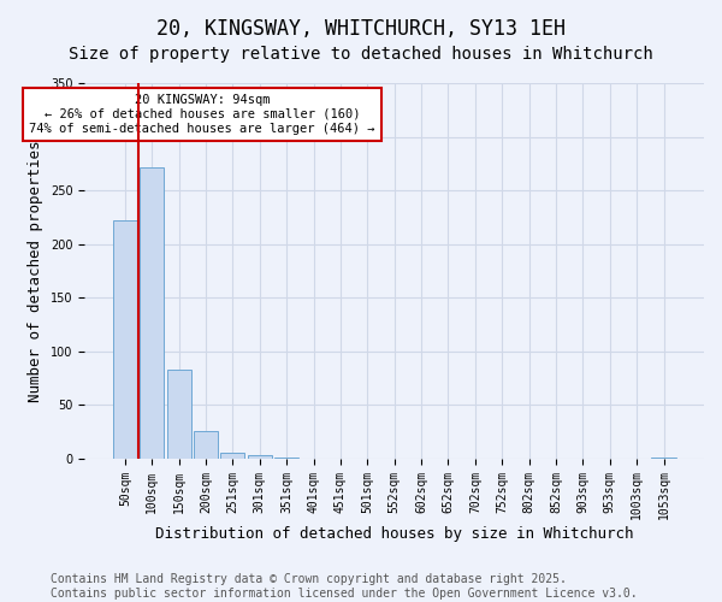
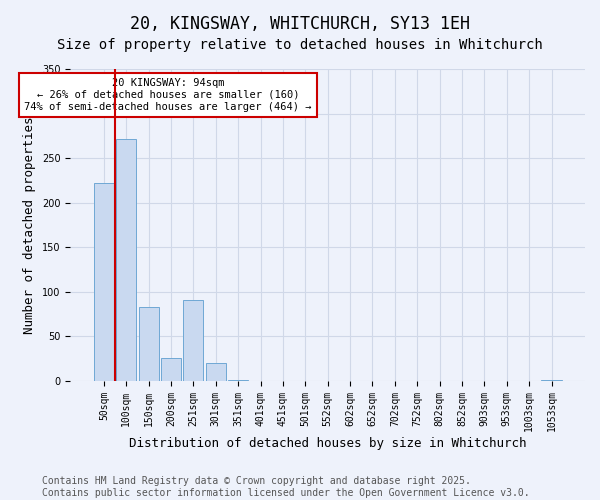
251sqm: 5 -> 90
301sqm: 3 -> 20
